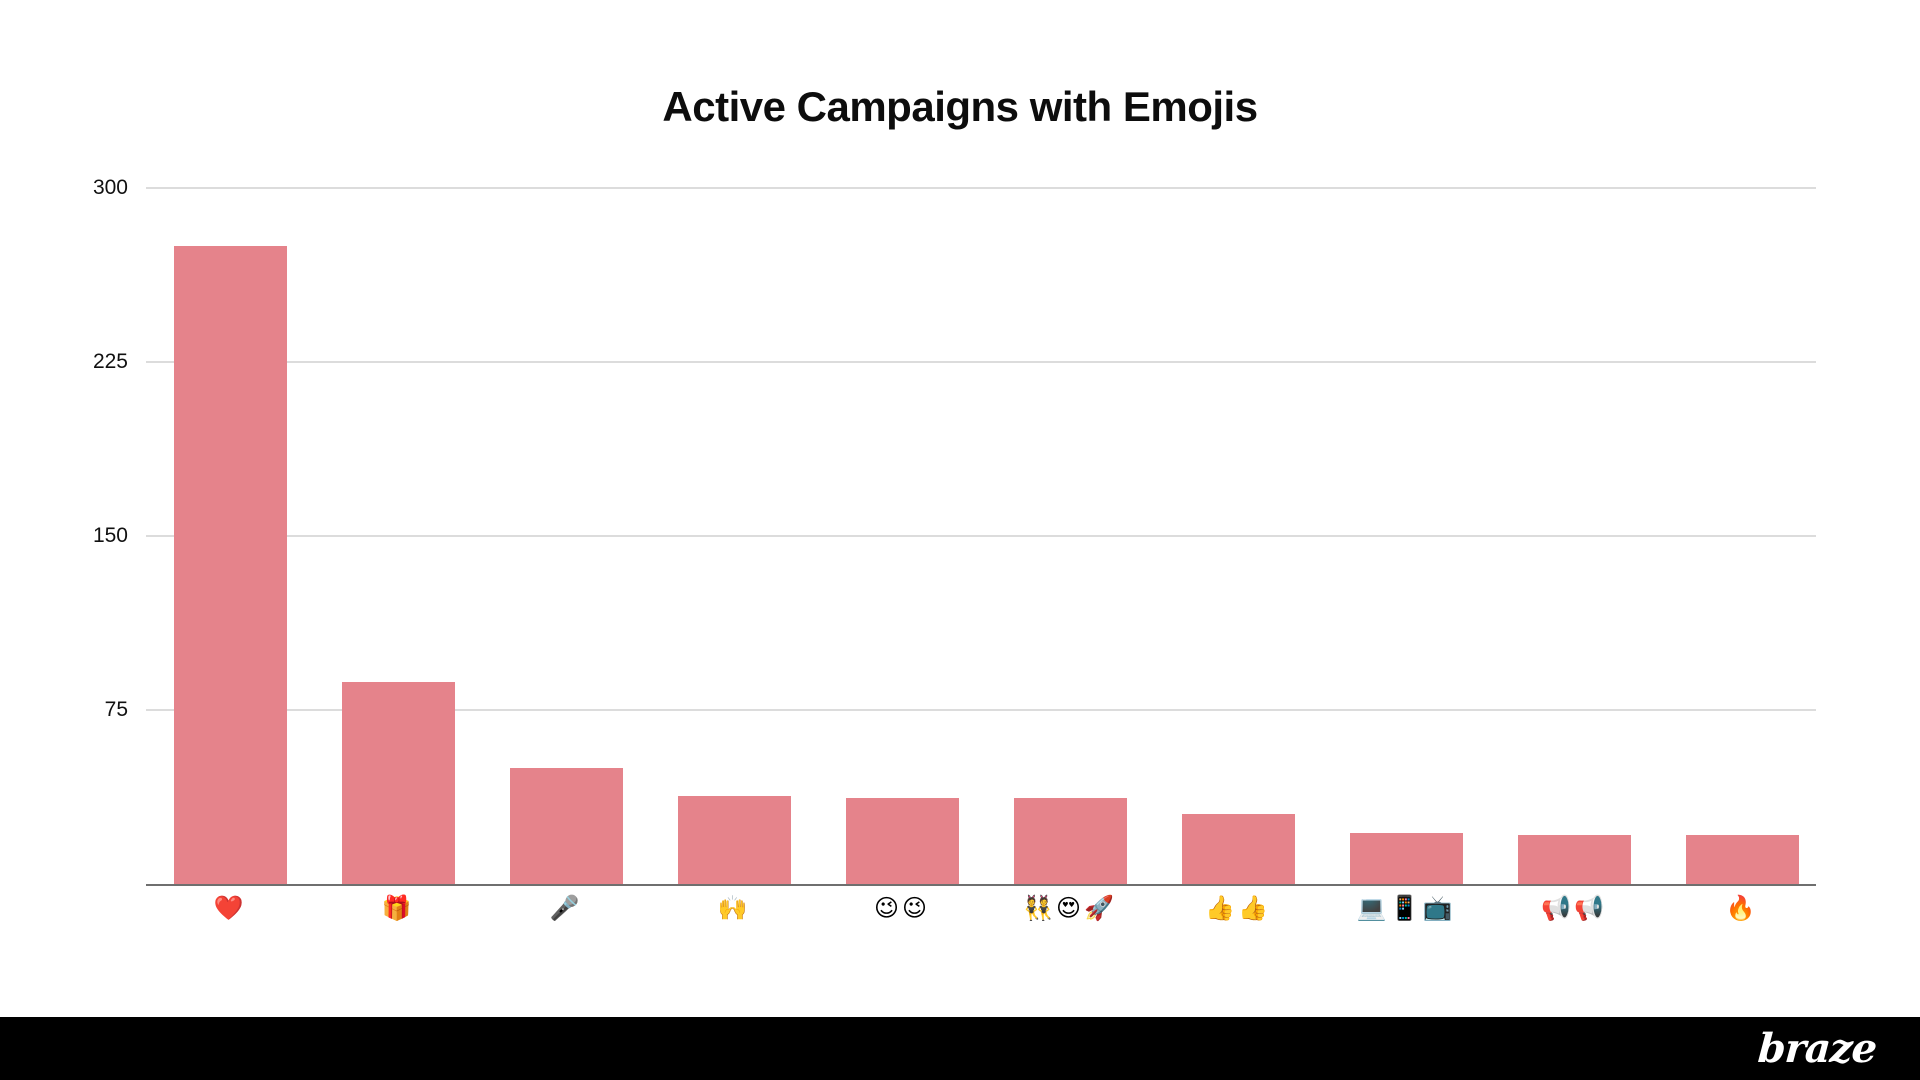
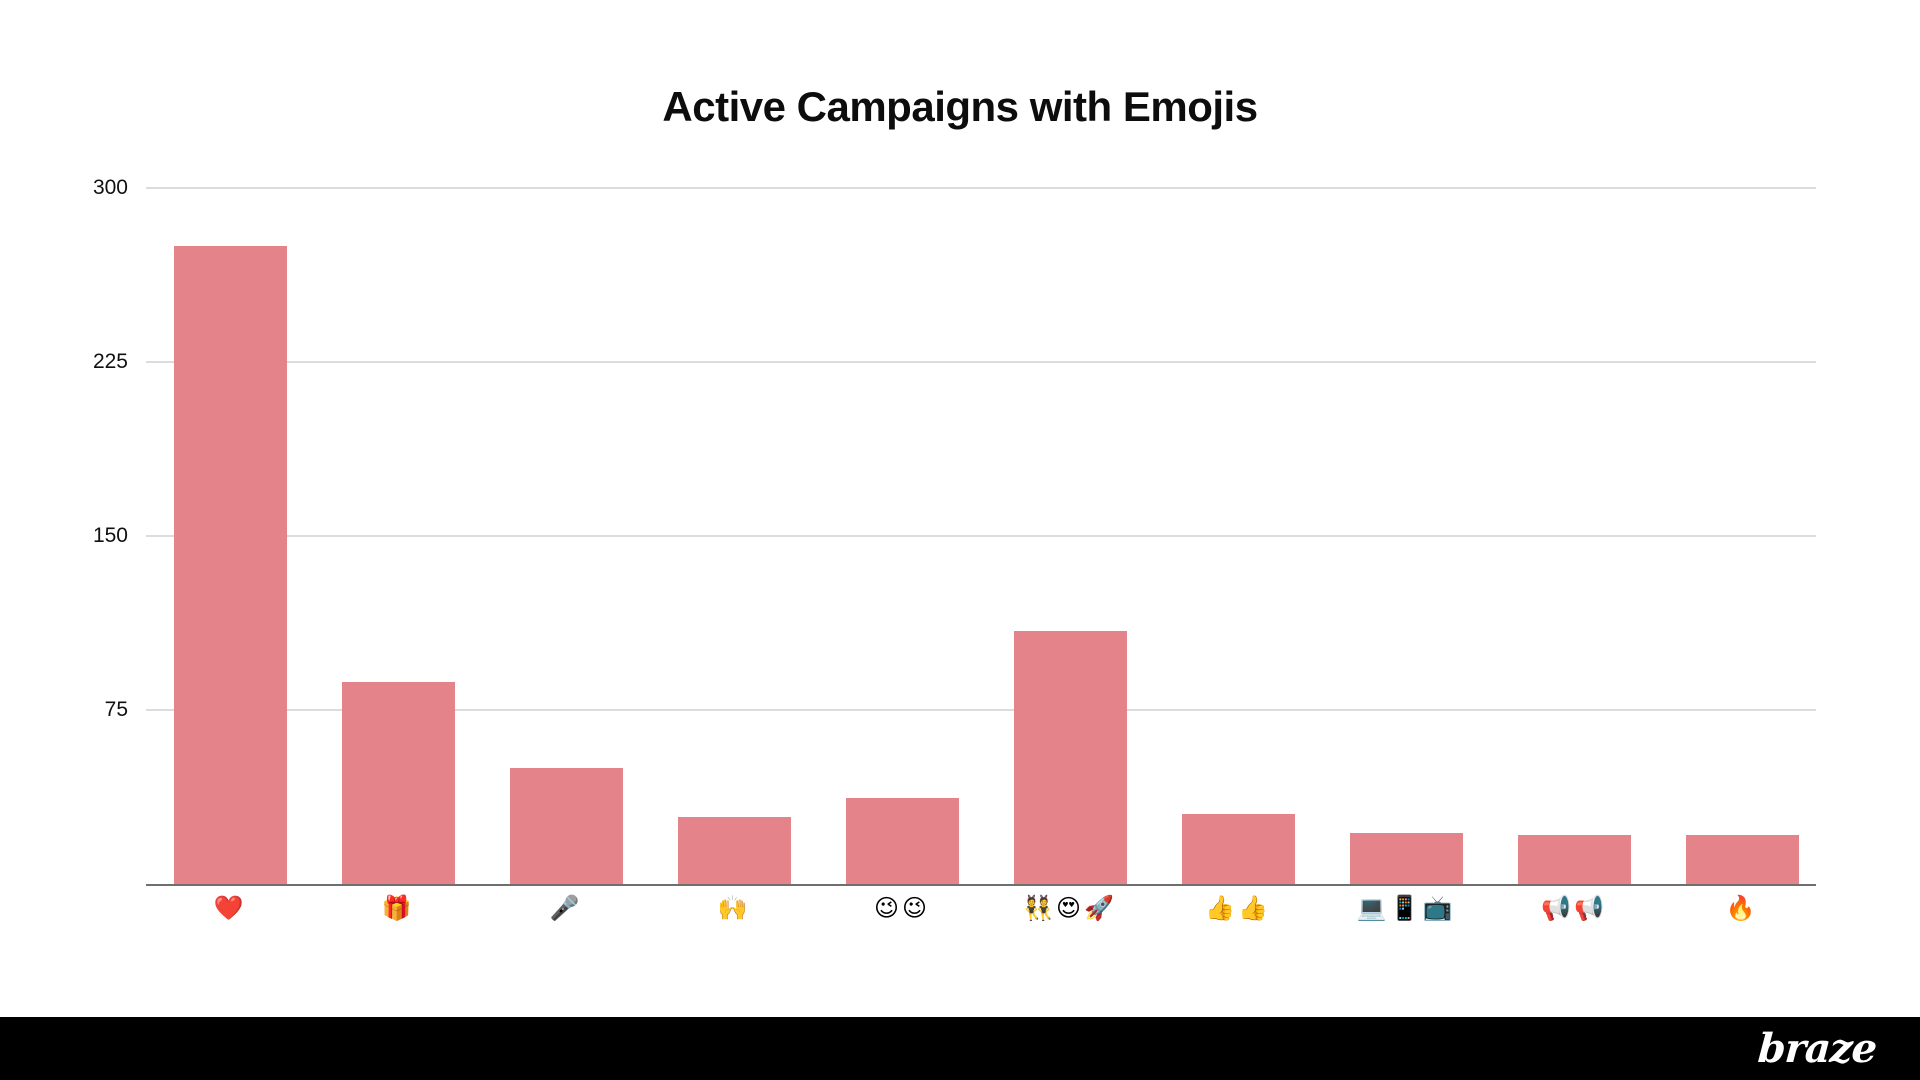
🙌: 38 -> 29
👯😍🚀: 37 -> 109
